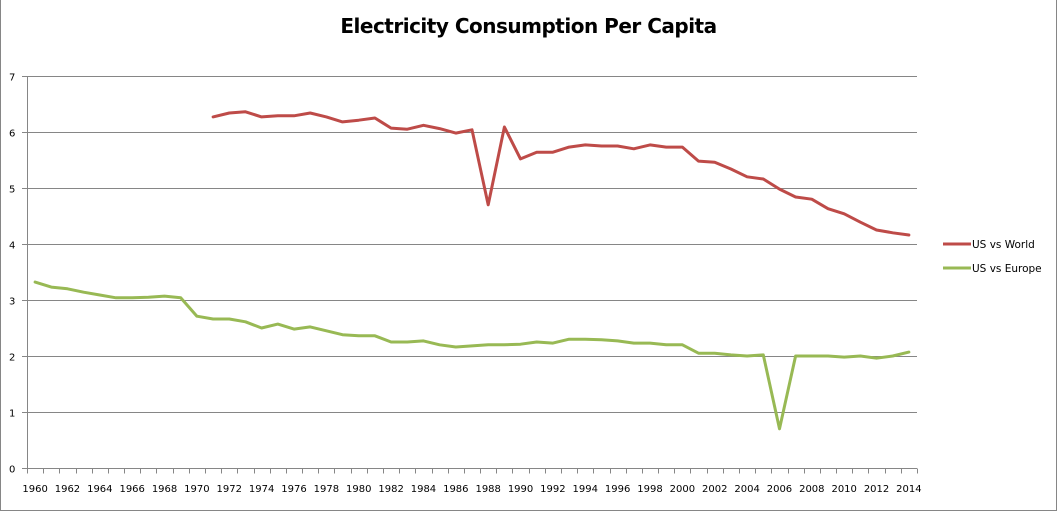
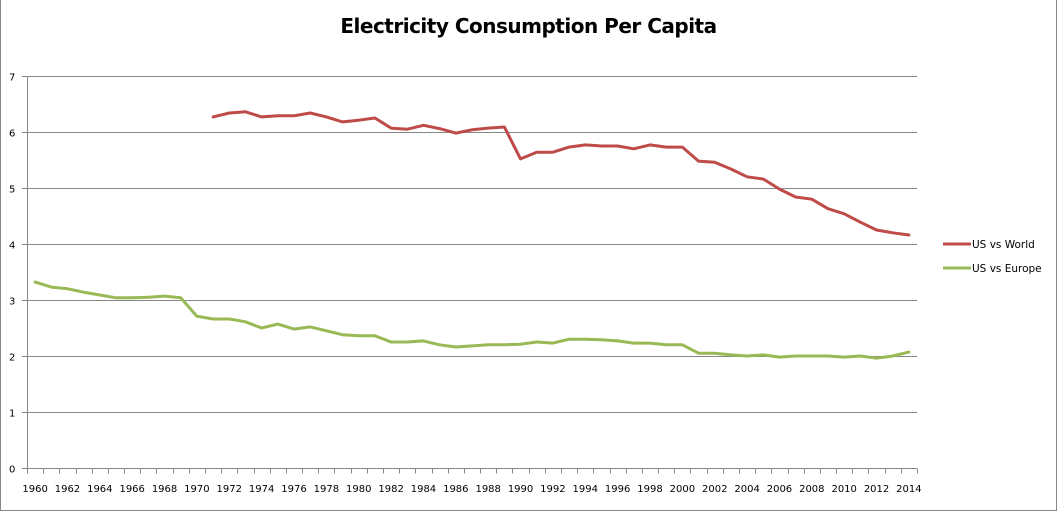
US vs World/1988: 4.7 -> 6.1
US vs Europe/2006: 0.7 -> 2.0
